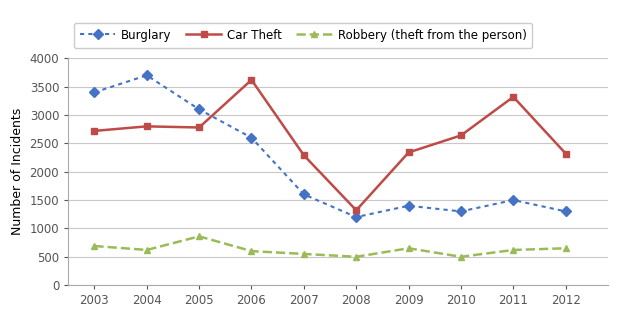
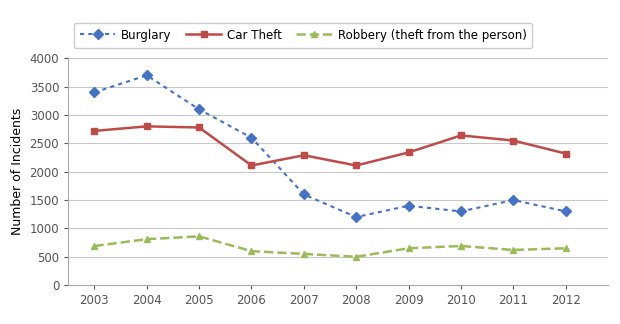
Robbery (theft from the person)/2004: 620 -> 810
Car Theft/2006: 3620 -> 2110
Car Theft/2008: 1320 -> 2110
Robbery (theft from the person)/2010: 500 -> 690
Car Theft/2011: 3320 -> 2550
